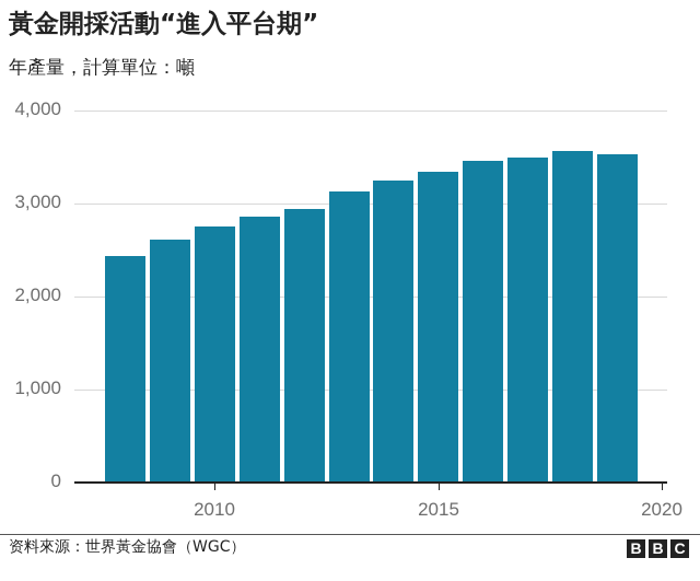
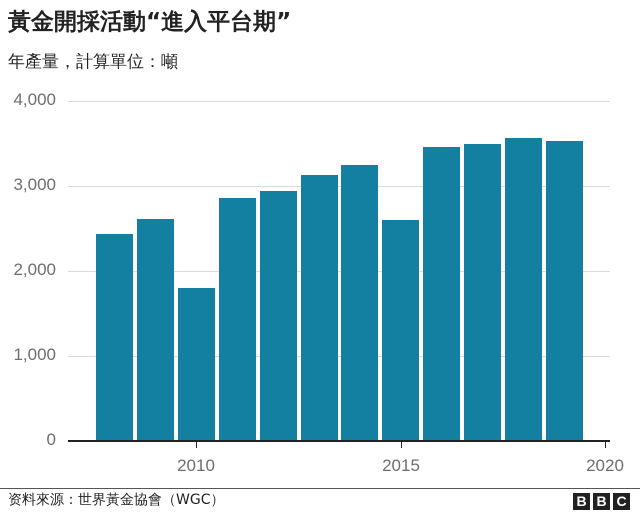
2010: 2800 -> 1800
2015: 3300 -> 2600
